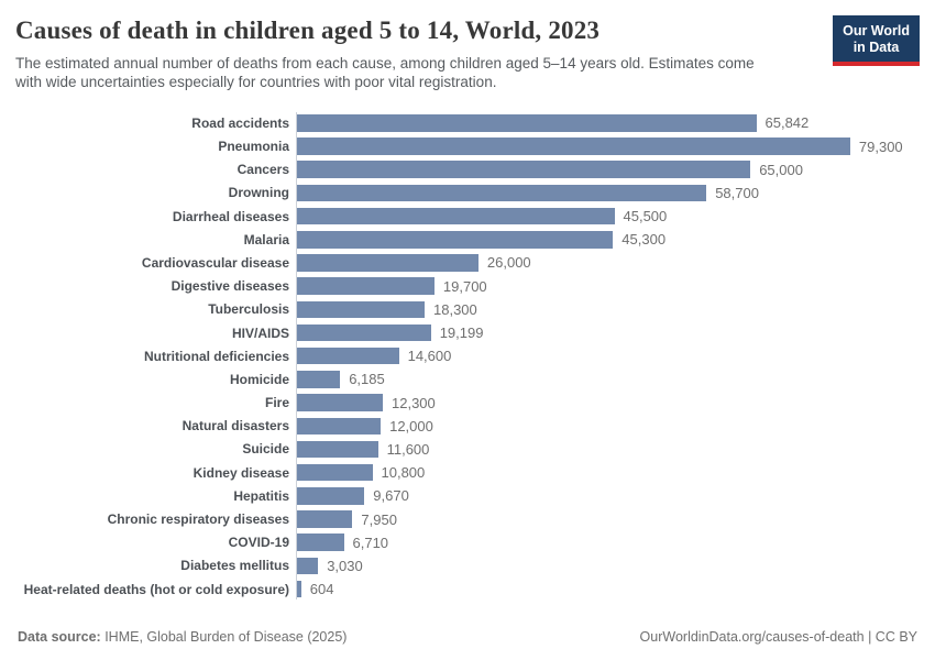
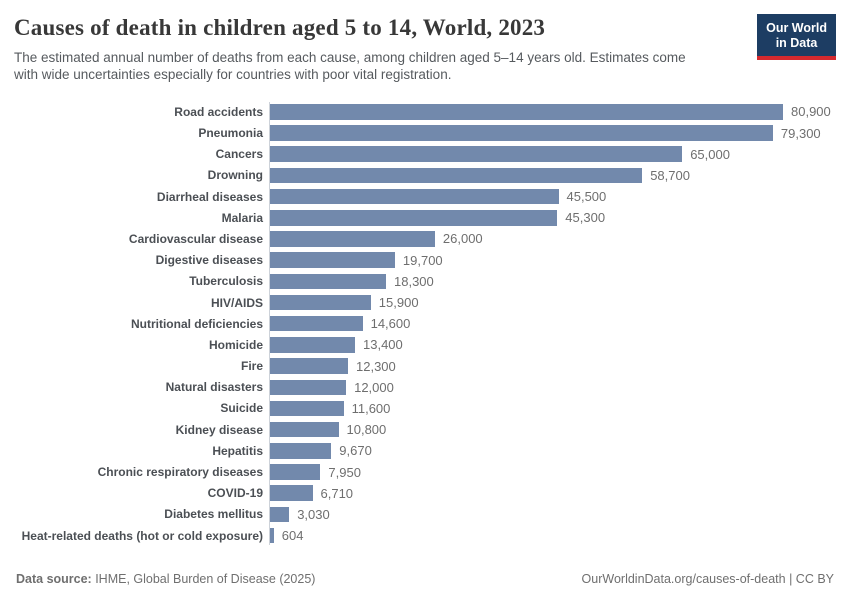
Road accidents: 65,842 -> 80,900
HIV/AIDS: 19,199 -> 15,900
Homicide: 6,185 -> 13,400
